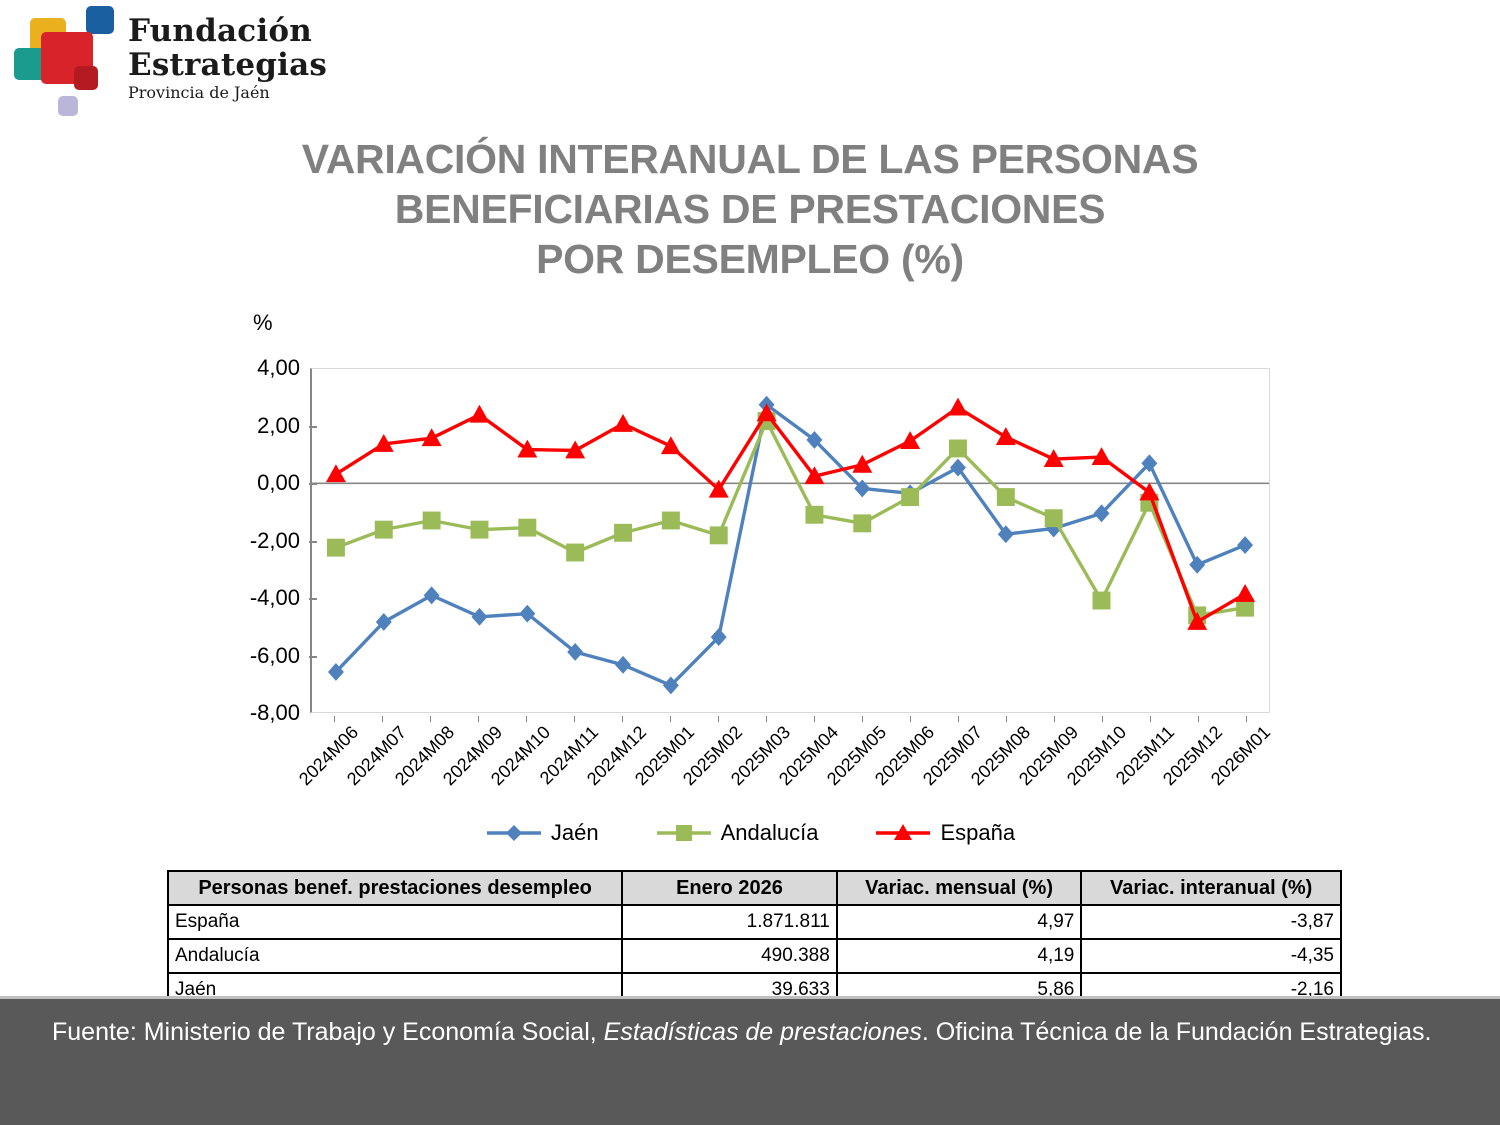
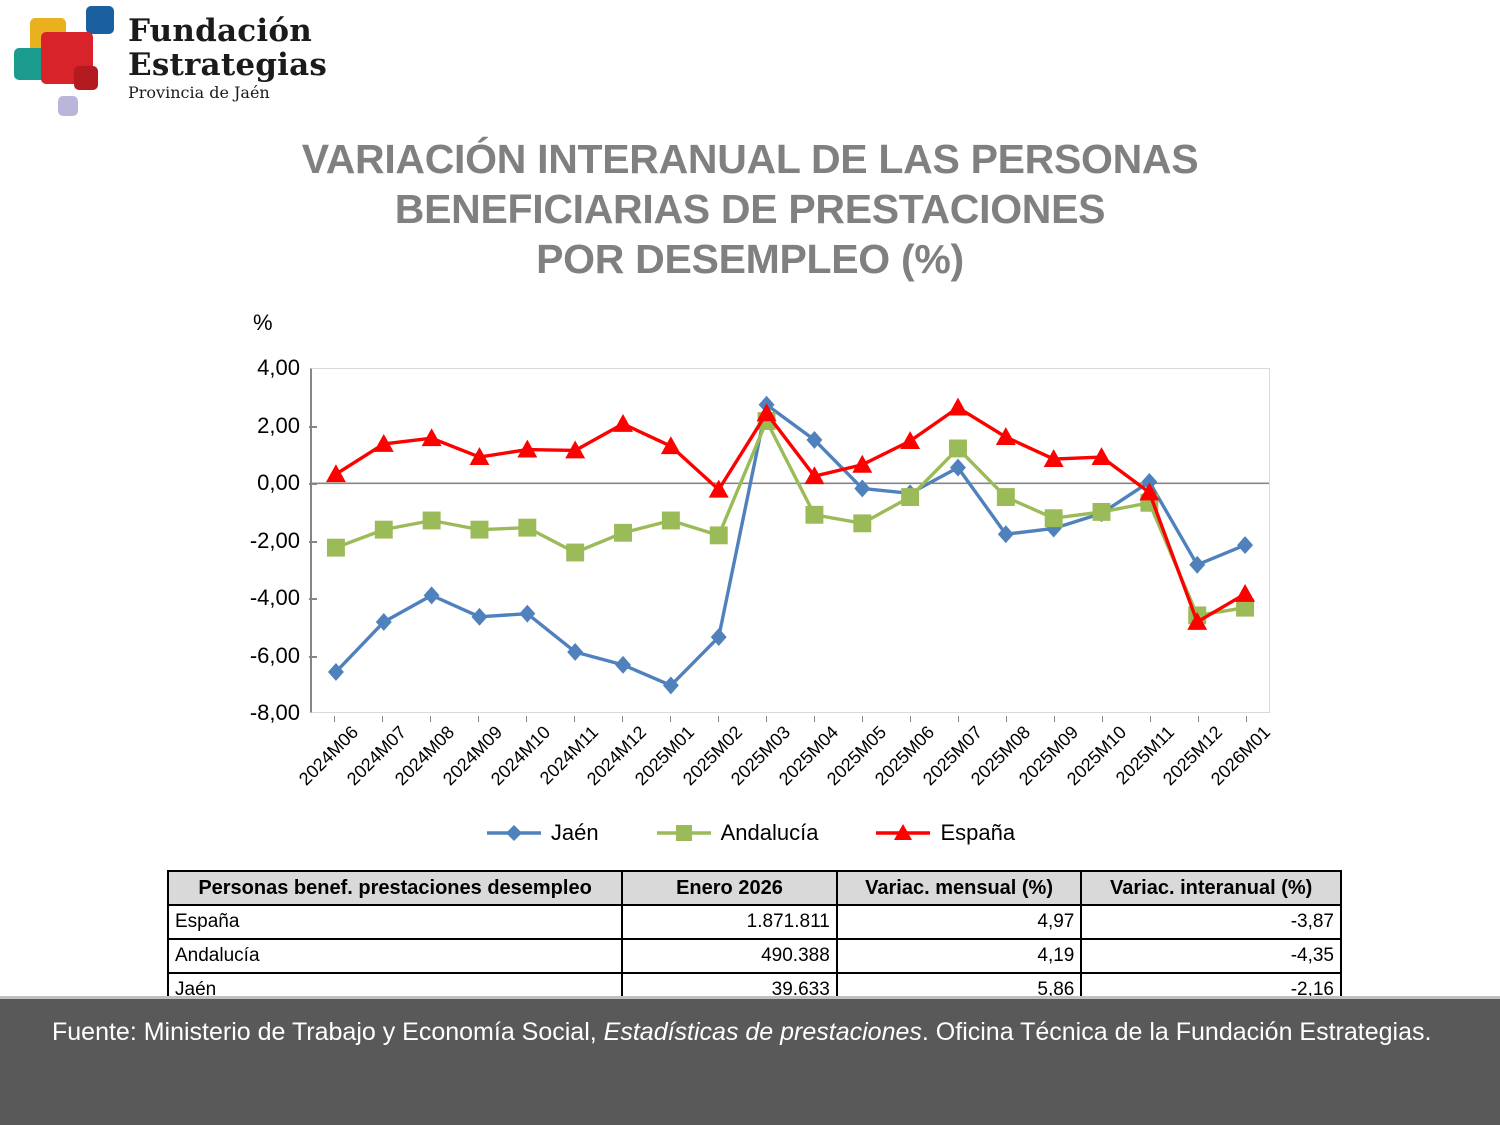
España/2024M09: 2,4 -> 0,9
Andalucía/2025M10: -4,1 -> -1,0
Jaén/2025M11: 0,7 -> 0,1
